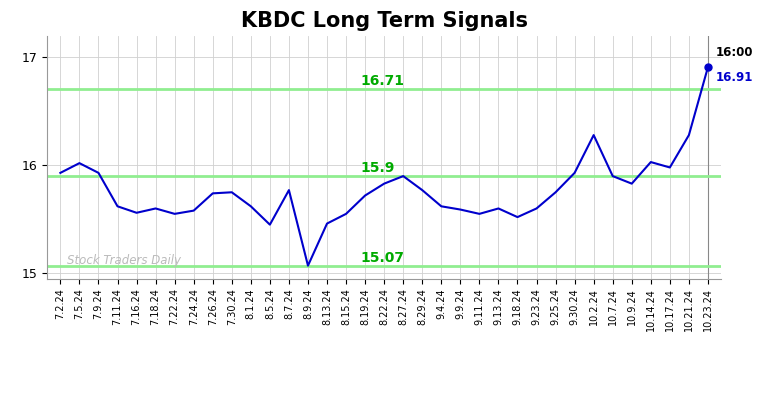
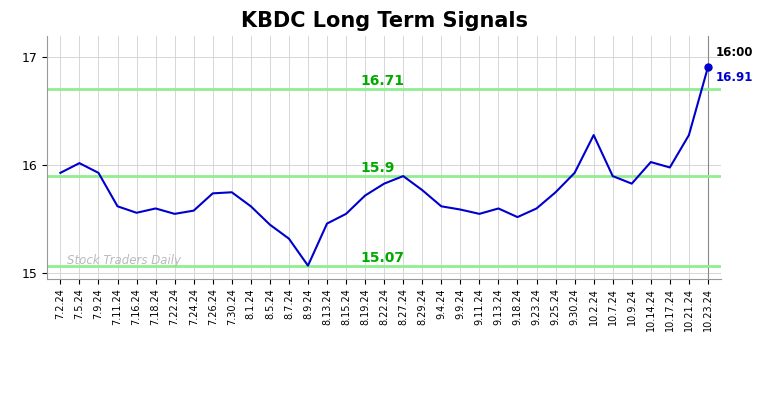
8.7.24: 15.77 -> 15.32
